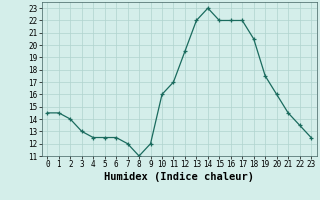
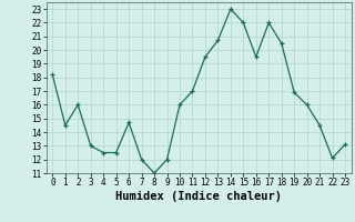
0: 14.5 -> 18.2
2: 14.0 -> 16.0
6: 12.5 -> 14.7
13: 22.0 -> 20.7
16: 22.0 -> 19.5
19: 17.5 -> 16.9
22: 13.5 -> 12.1
23: 12.5 -> 13.1
